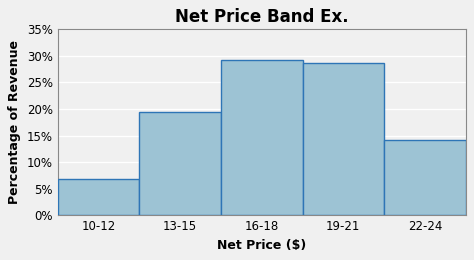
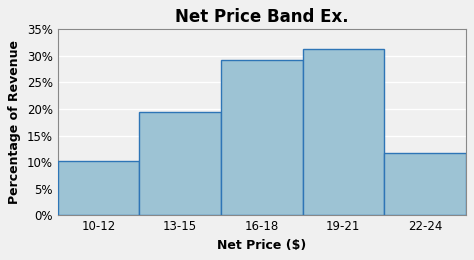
10-12: 6.8% -> 10.3%
19-21: 28.6% -> 31.3%
22-24: 14.2% -> 11.8%
